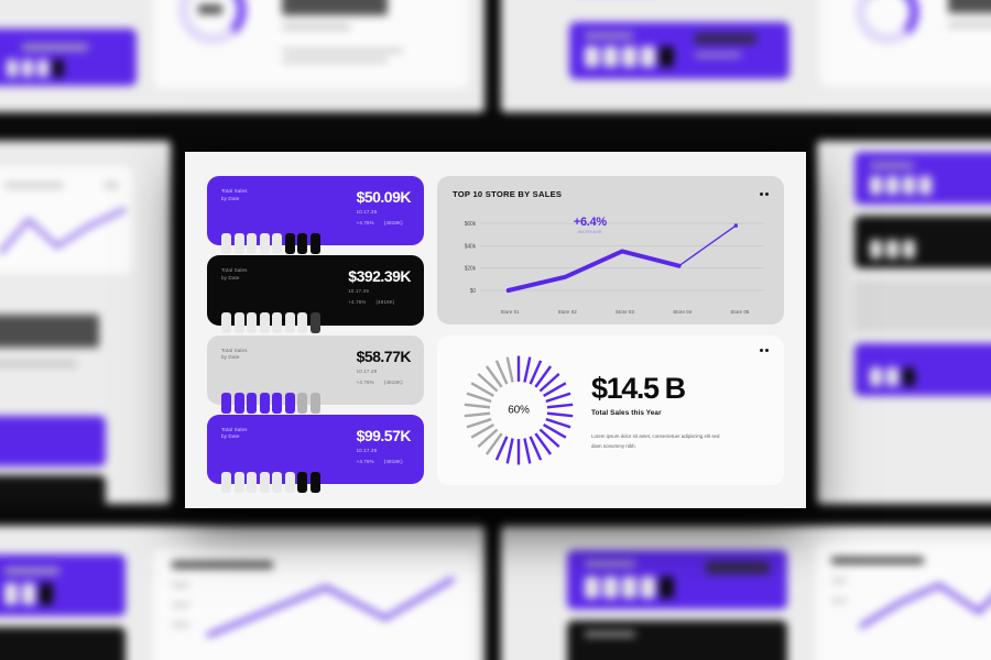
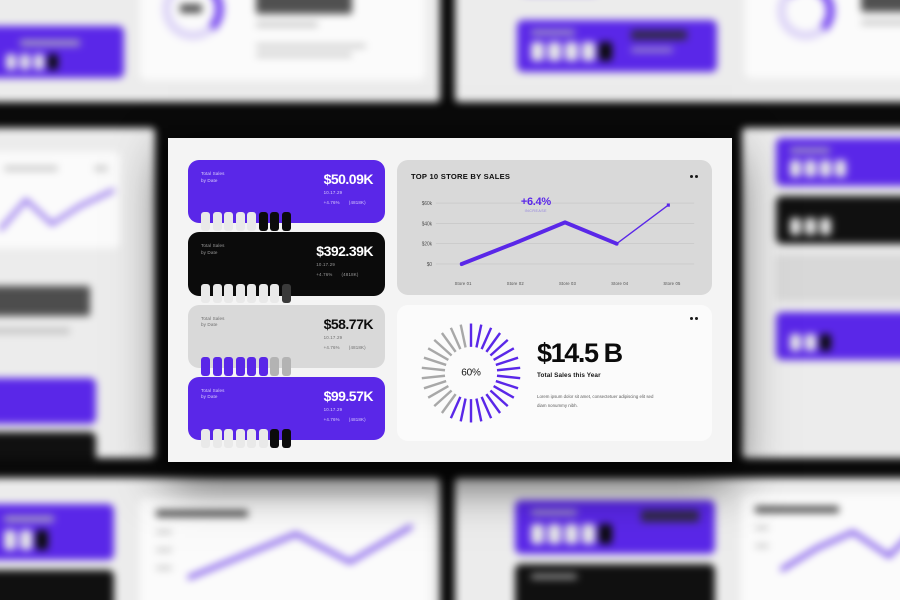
Store 02: $12k -> $20k
Store 03: $35k -> $41k
Store 04: $22k -> $20k
